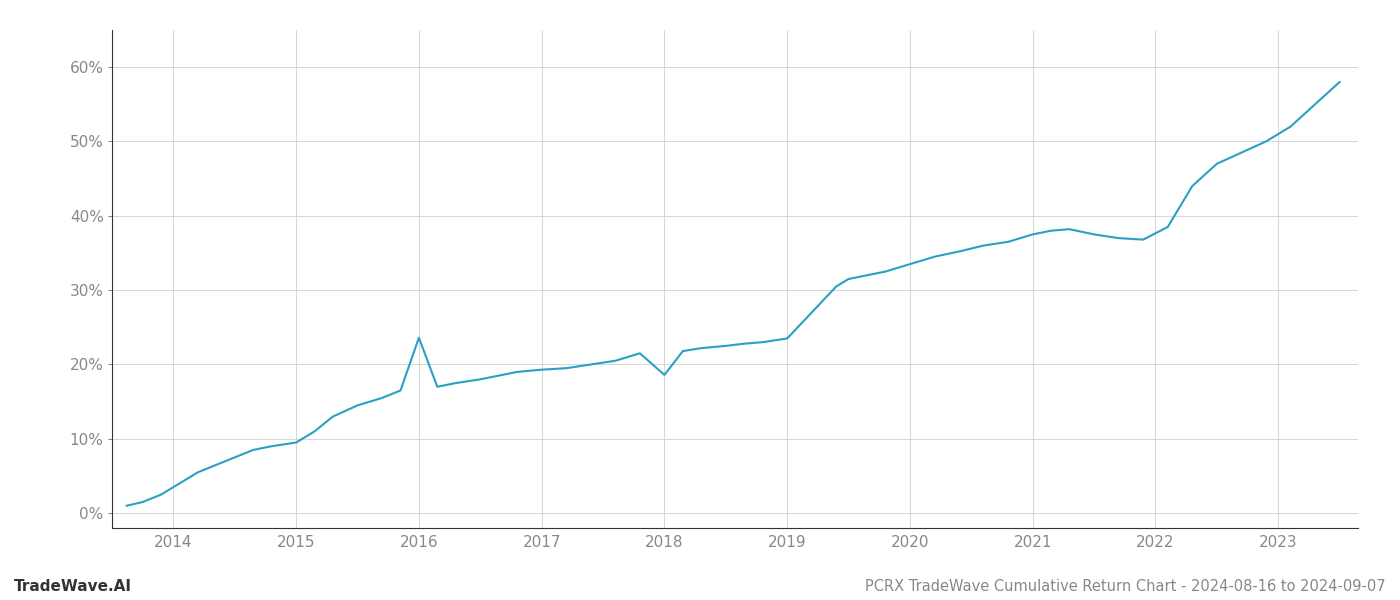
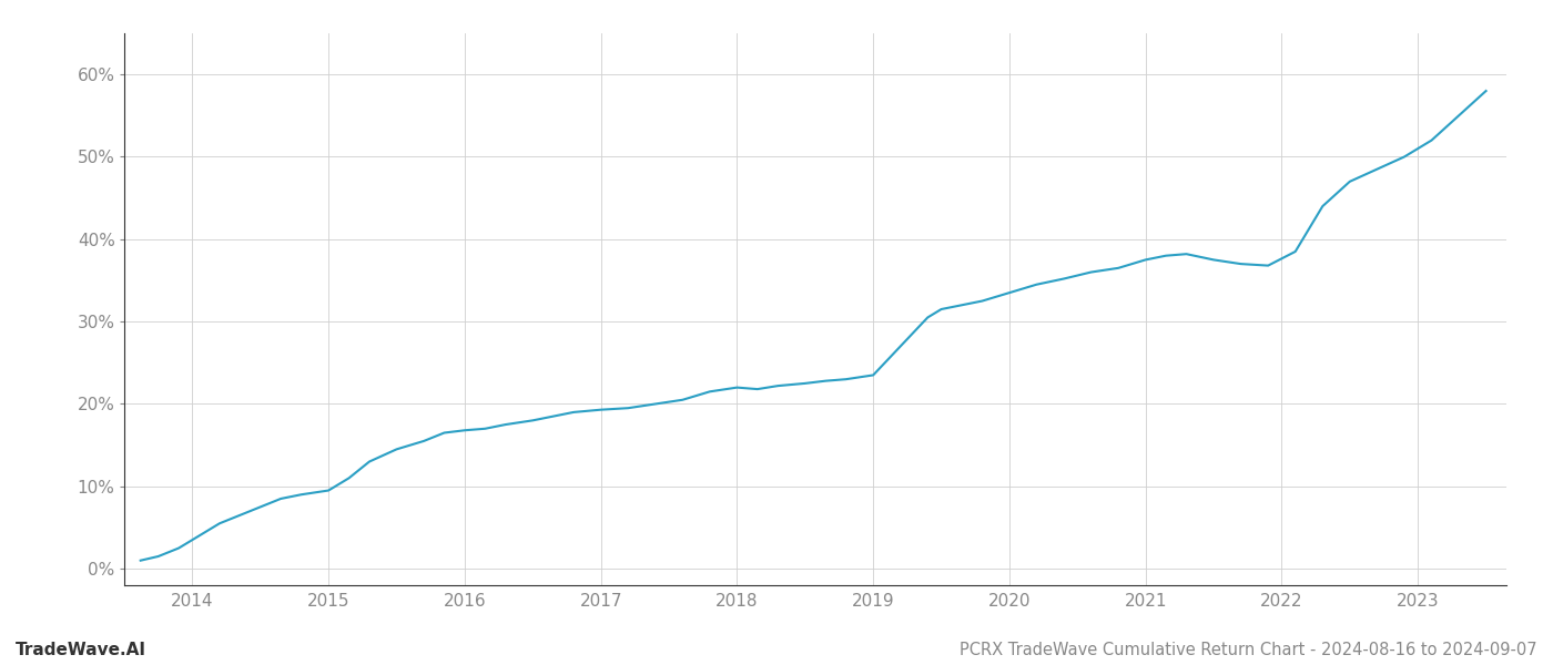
2016: 23.6% -> 16.8%
2018: 18.6% -> 22.0%
